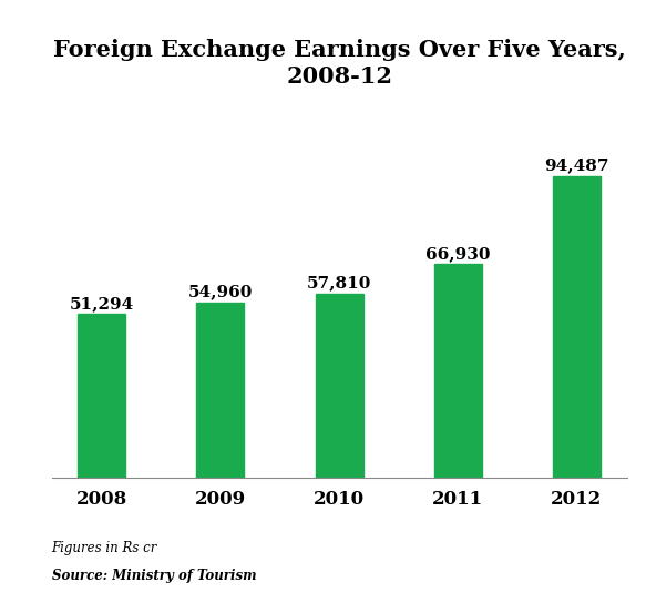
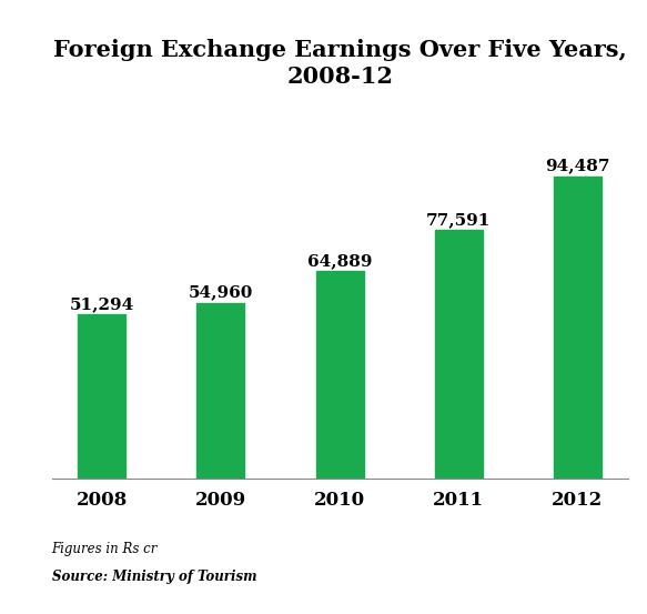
2010: 57,810 -> 64,889
2011: 66,930 -> 77,591
